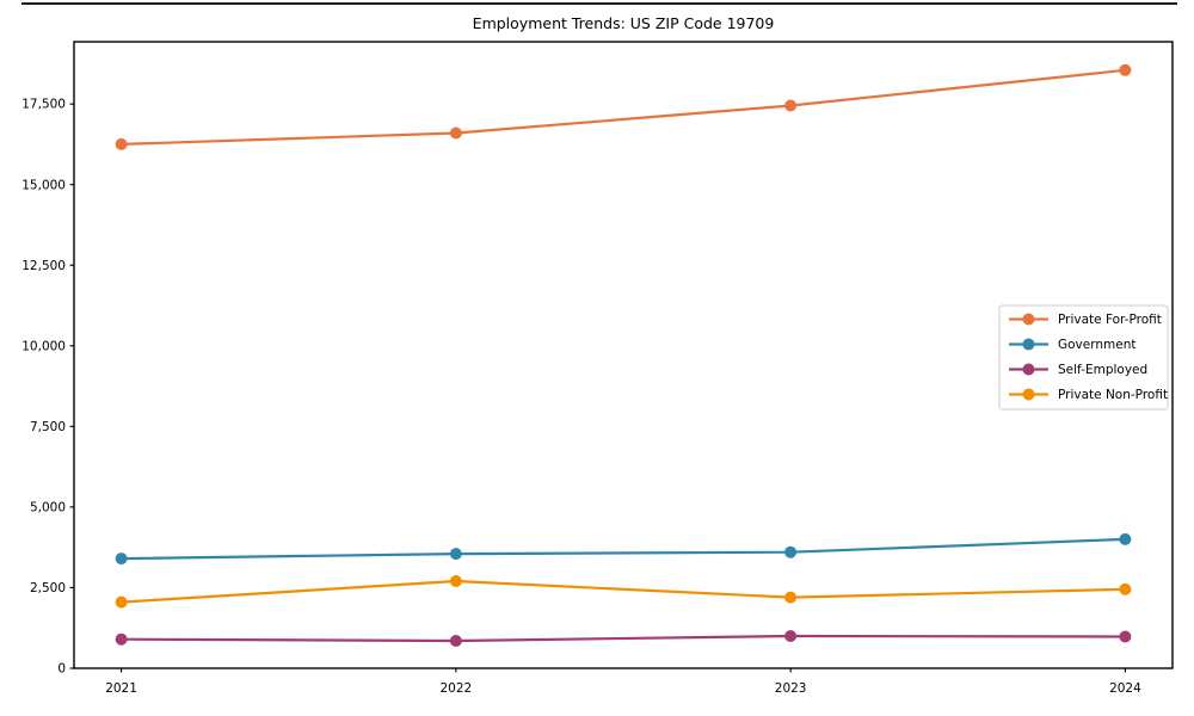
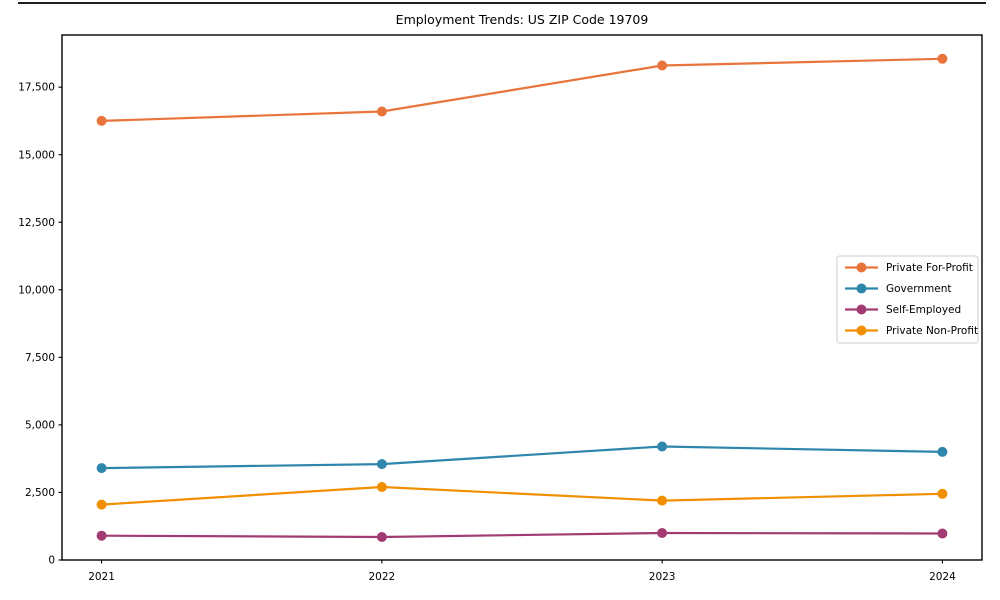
Private For-Profit/2023: 17400 -> 18300
Government/2023: 3600 -> 4200
